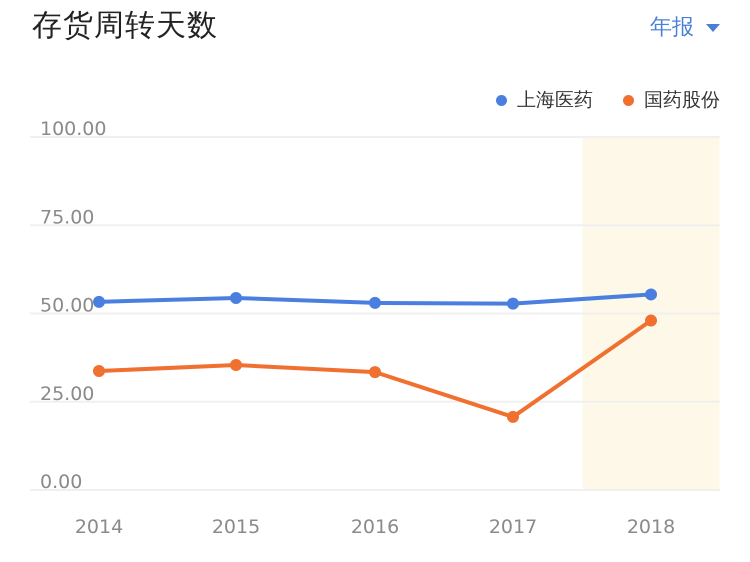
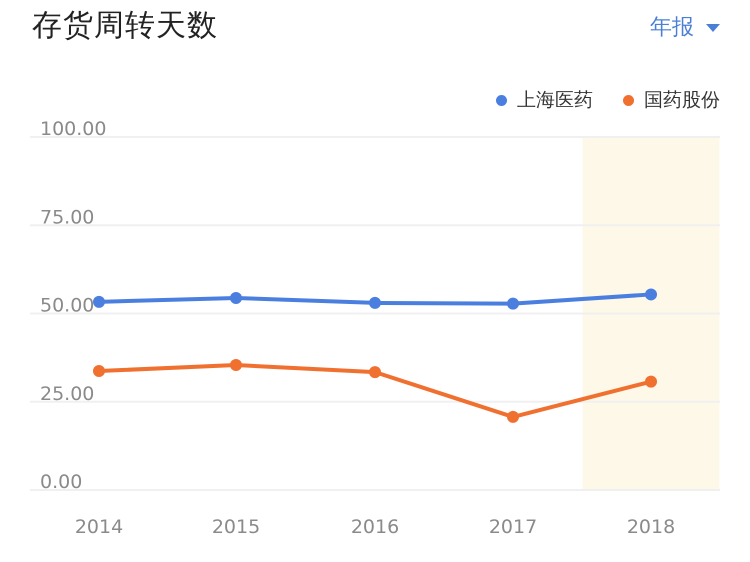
国药股份/2018: 48 -> 31
